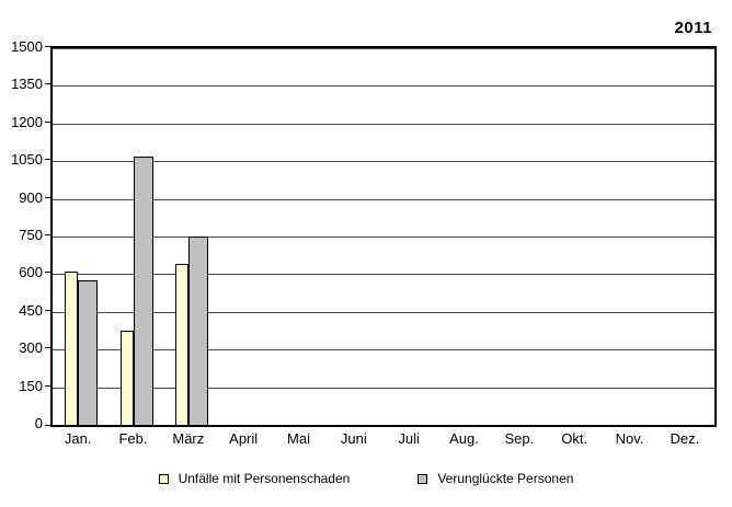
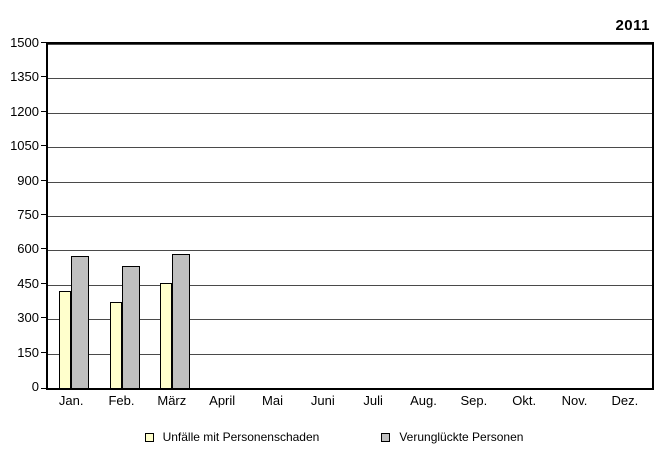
Unfälle mit Personenschaden/Jan.: 610 -> 420
Verunglückte Personen/Feb.: 1070 -> 530
Unfälle mit Personenschaden/März: 640 -> 460
Verunglückte Personen/März: 750 -> 580
